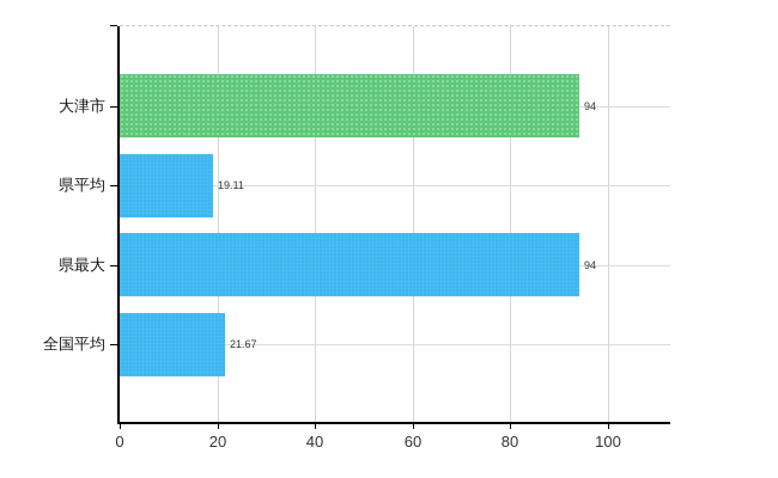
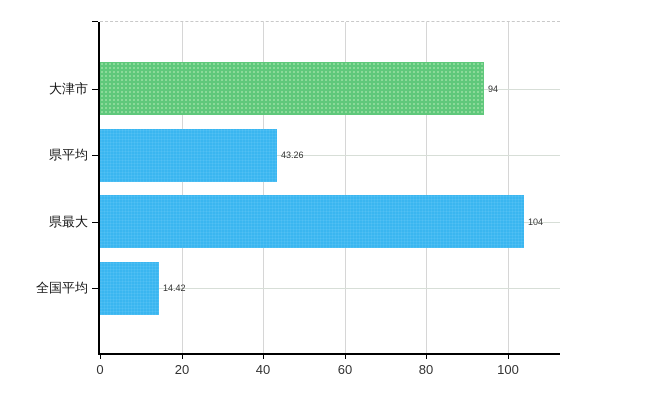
県平均: 19.11 -> 43.26
県最大: 94 -> 104
全国平均: 21.67 -> 14.42
